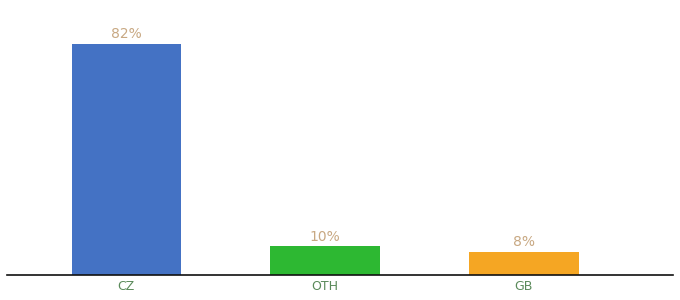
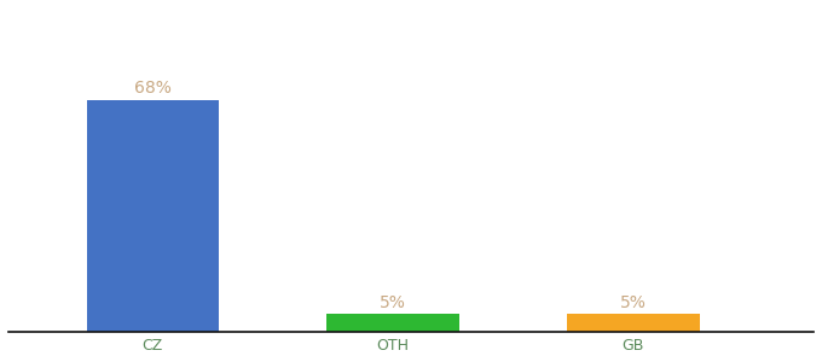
CZ: 82% -> 68%
OTH: 10% -> 5%
GB: 8% -> 5%
